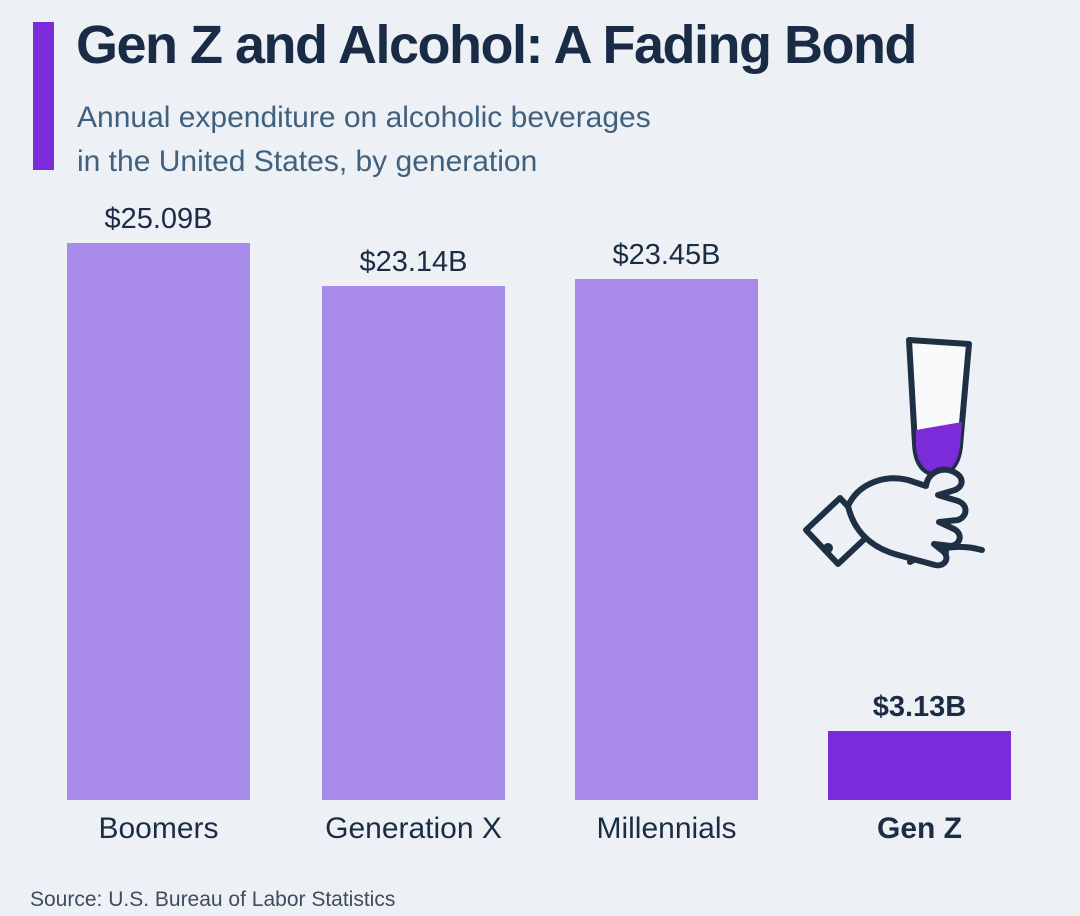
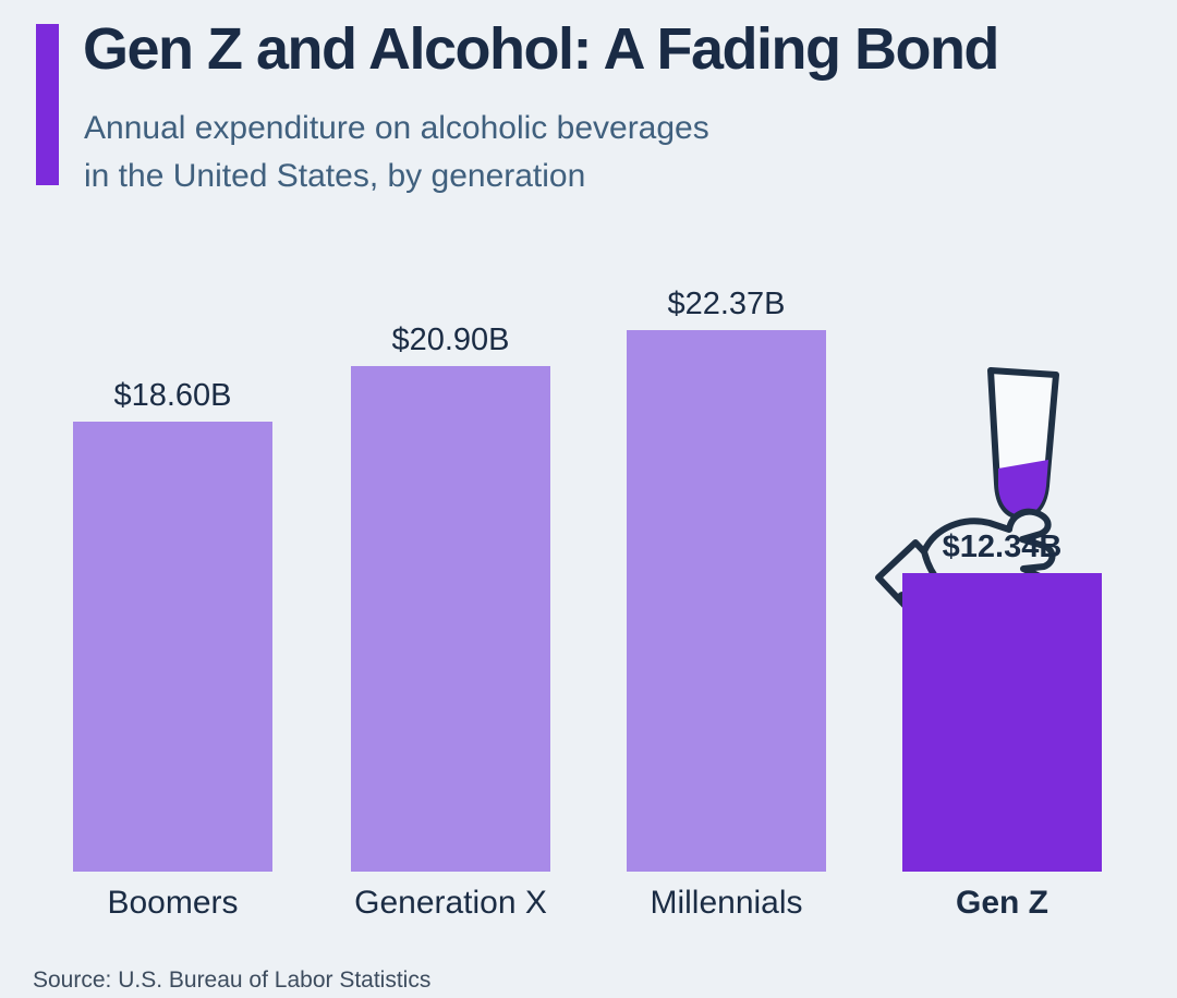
Boomers: $25.09B -> $18.60B
Generation X: $23.14B -> $20.90B
Millennials: $23.45B -> $22.37B
Gen Z: $3.13B -> $12.34B
